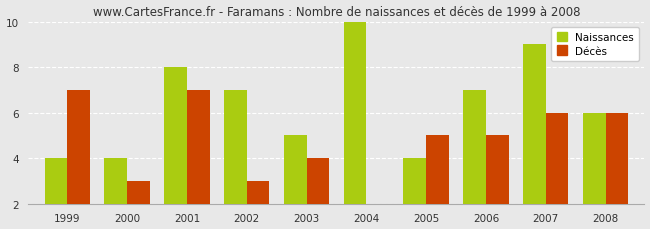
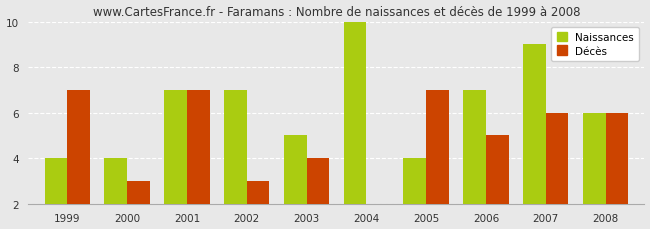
Naissances/2001: 8 -> 7
Décès/2005: 5 -> 7
